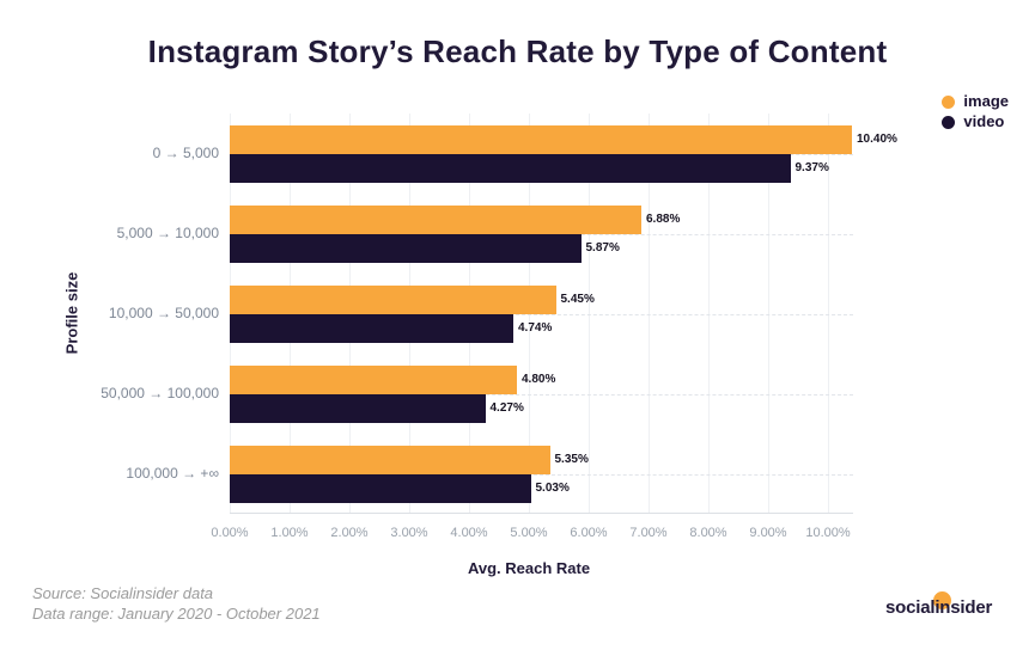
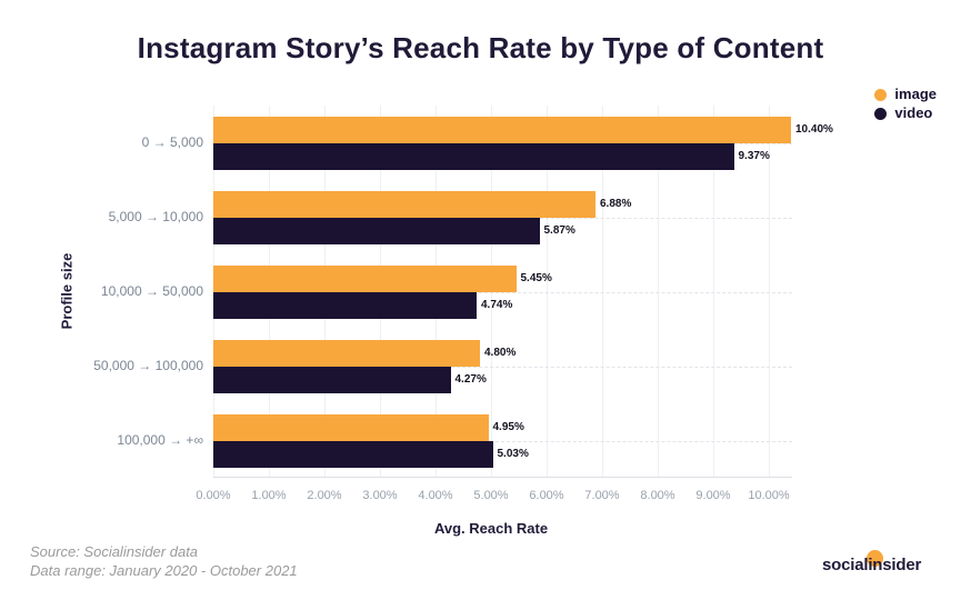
image/100,000 → +∞: 5.35% -> 4.95%
